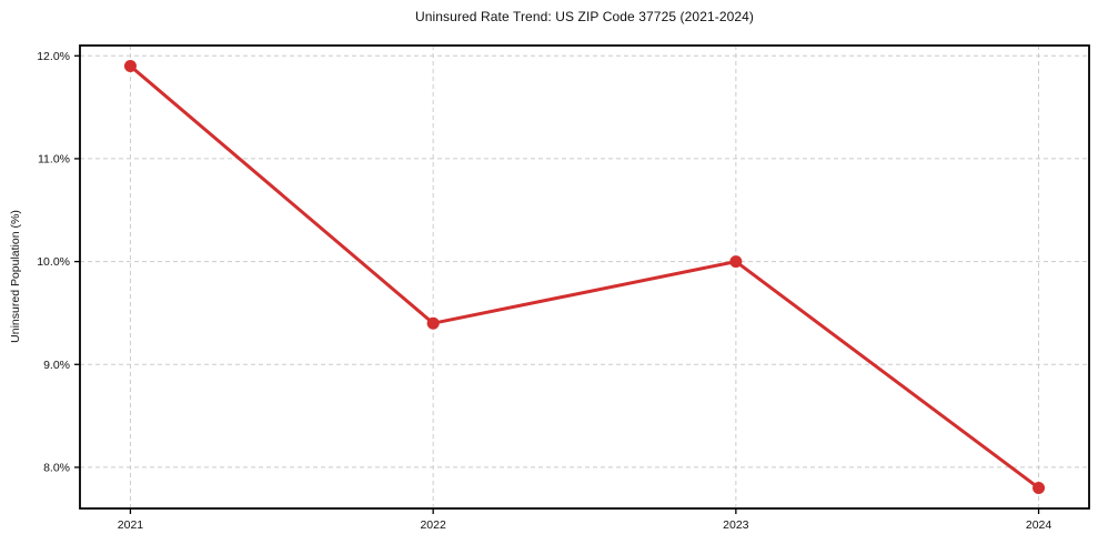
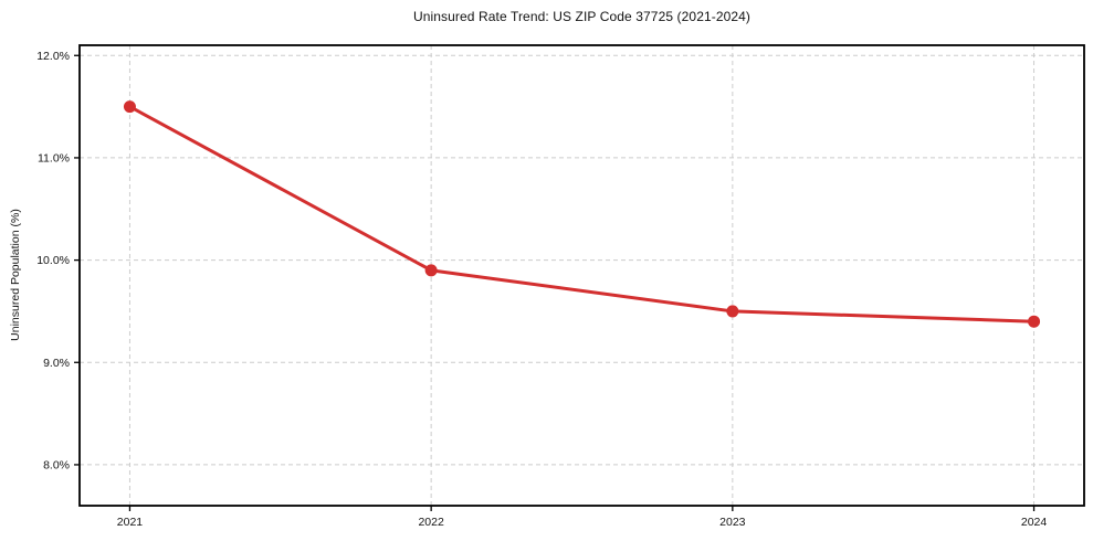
2021: 11.9% -> 11.5%
2022: 9.4% -> 9.9%
2023: 10.0% -> 9.5%
2024: 7.8% -> 9.4%
